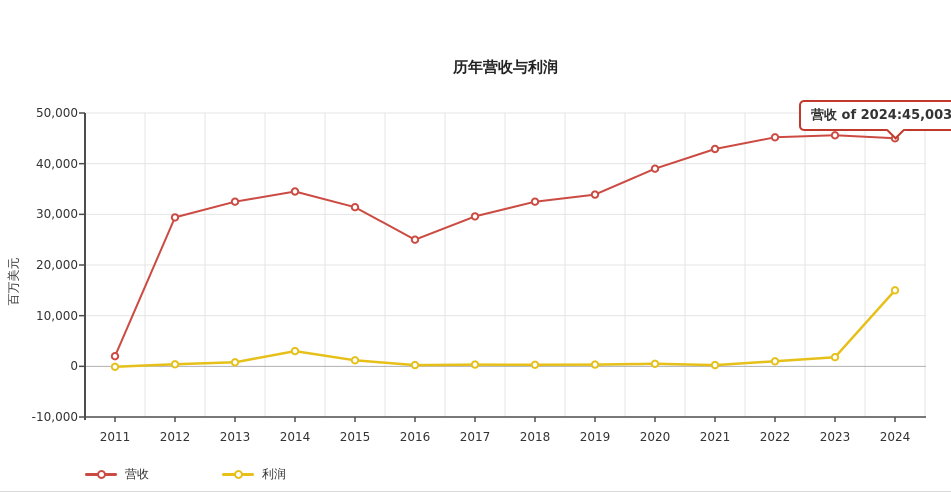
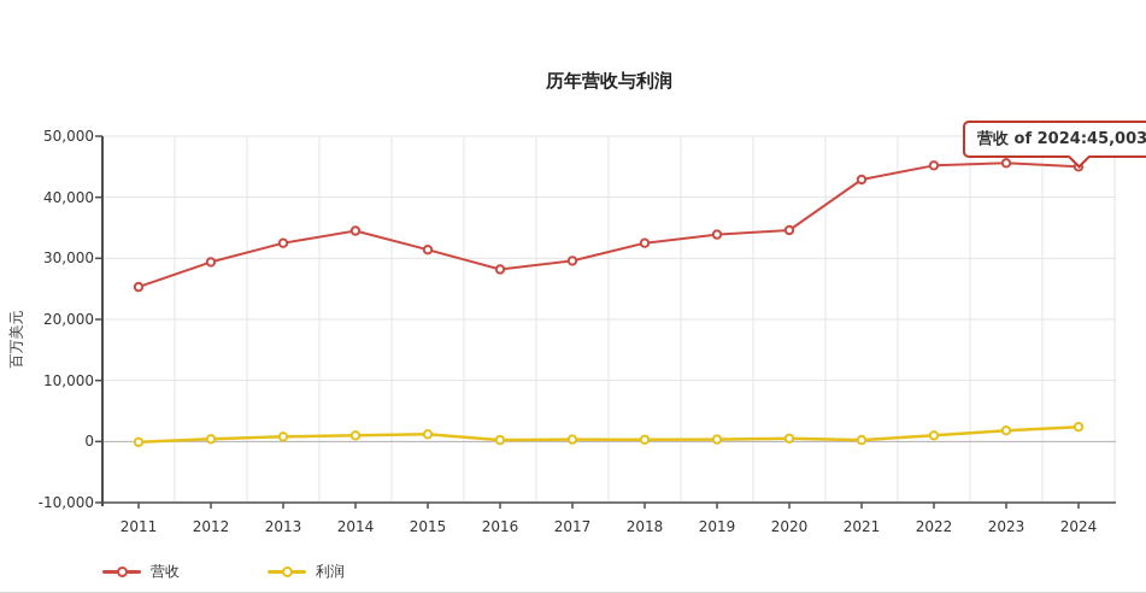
营收/2011: 2000 -> 25000
利润/2014: 3000 -> 1000
营收/2016: 25000 -> 28000
营收/2020: 39000 -> 35000
利润/2024: 15000 -> 2000
